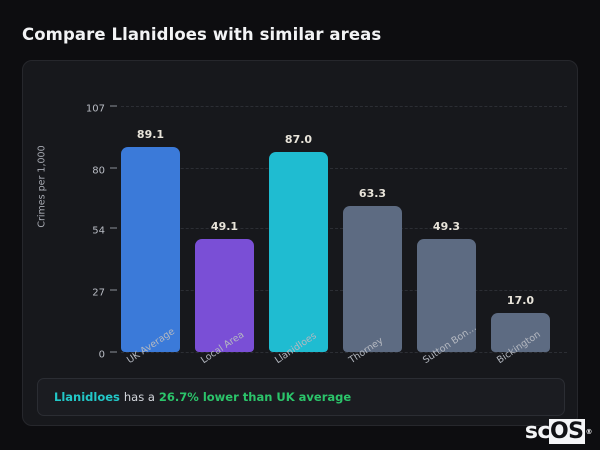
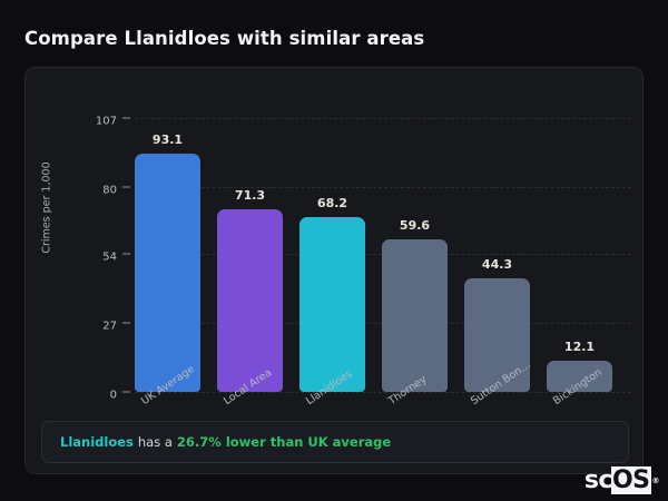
UK Average: 89.1 -> 93.1
Local Area: 49.1 -> 71.3
Llanidloes: 87.0 -> 68.2
Thorney: 63.3 -> 59.6
Sutton Bon…: 49.3 -> 44.3
Bickington: 17.0 -> 12.1
